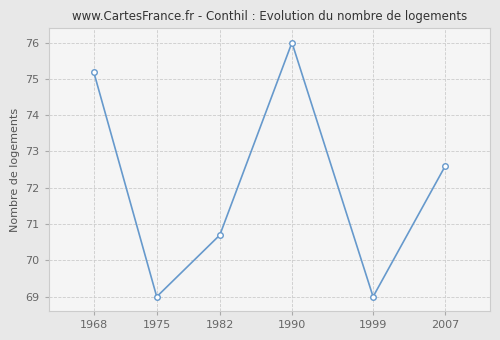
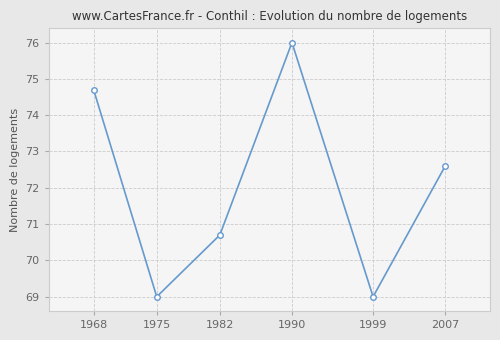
1968: 75.2 -> 74.7
